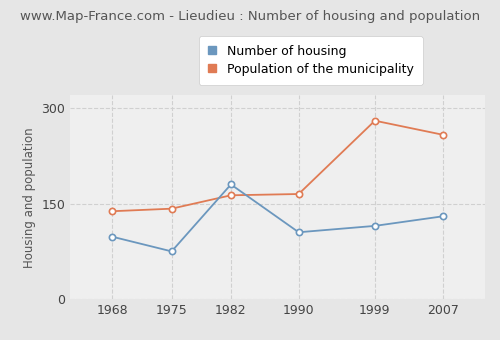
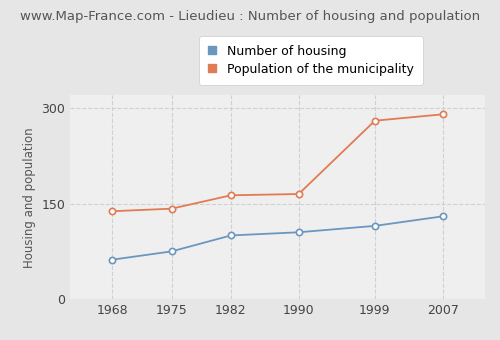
Number of housing/1968: 98 -> 62
Number of housing/1982: 180 -> 100
Population of the municipality/2007: 258 -> 290
